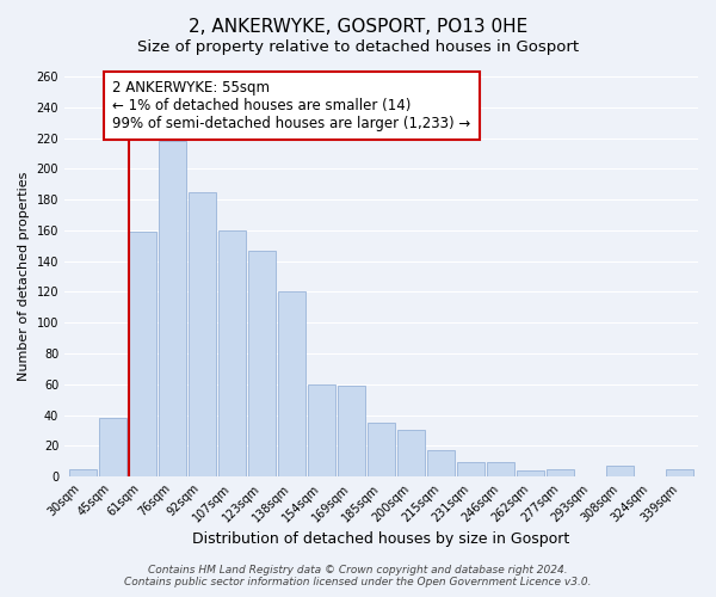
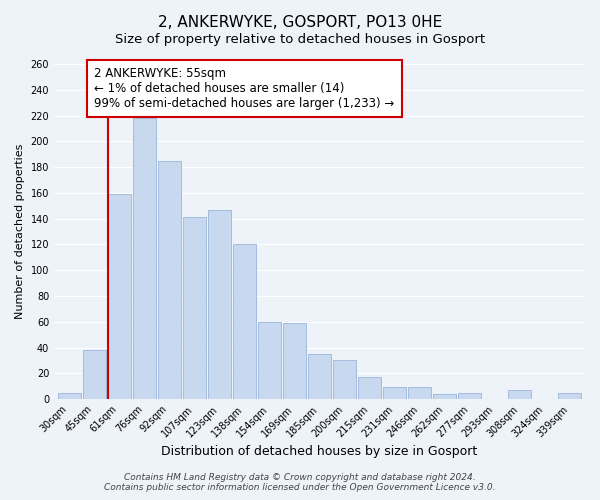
107sqm: 160 -> 141
